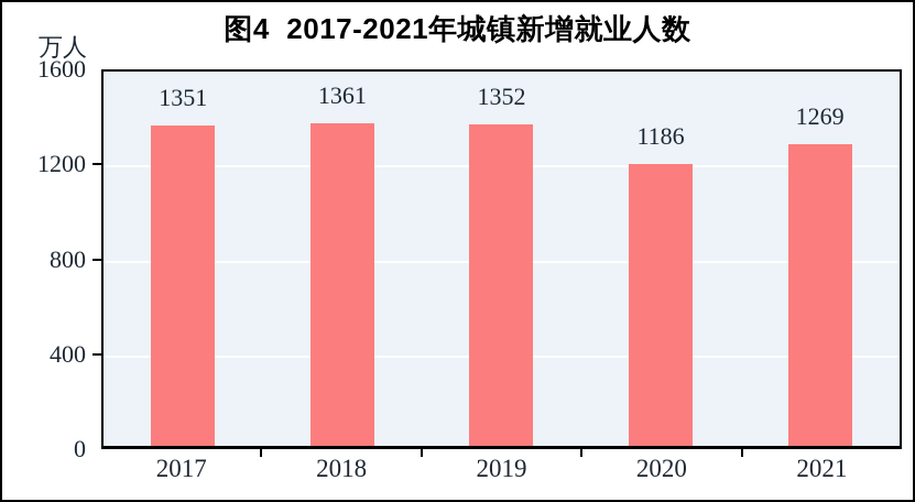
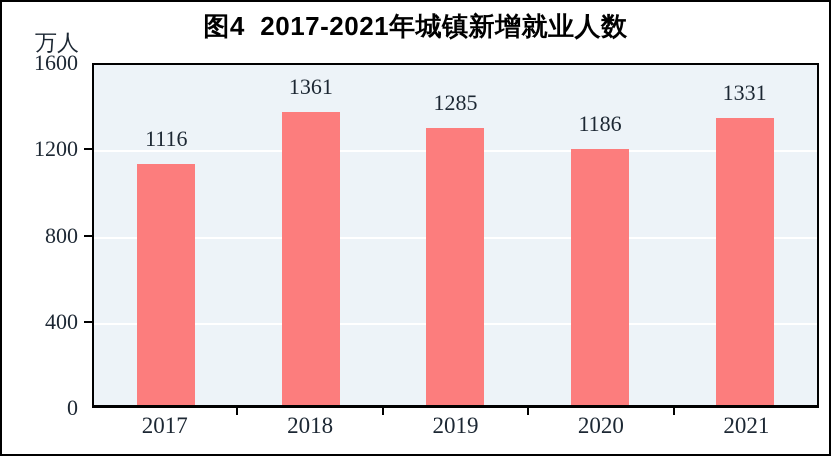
2017: 1351 -> 1116
2019: 1352 -> 1285
2021: 1269 -> 1331
